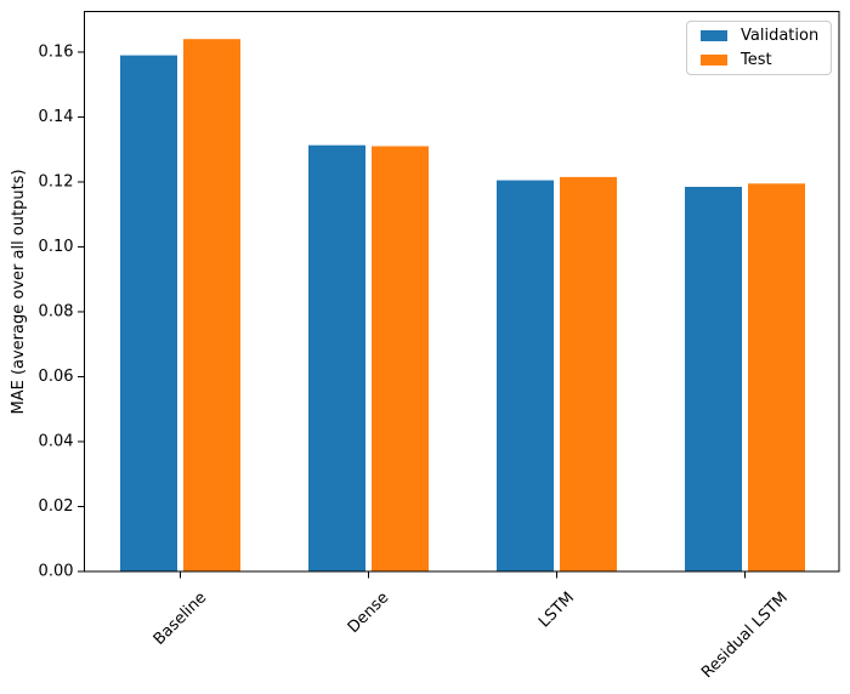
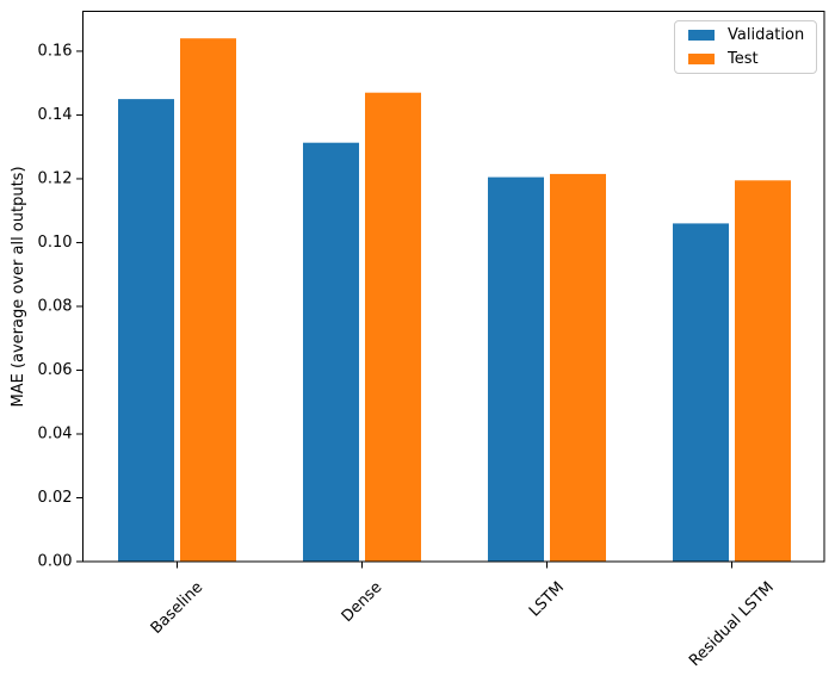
Validation/Baseline: 0.159 -> 0.145
Test/Dense: 0.131 -> 0.147
Validation/Residual LSTM: 0.118 -> 0.106
